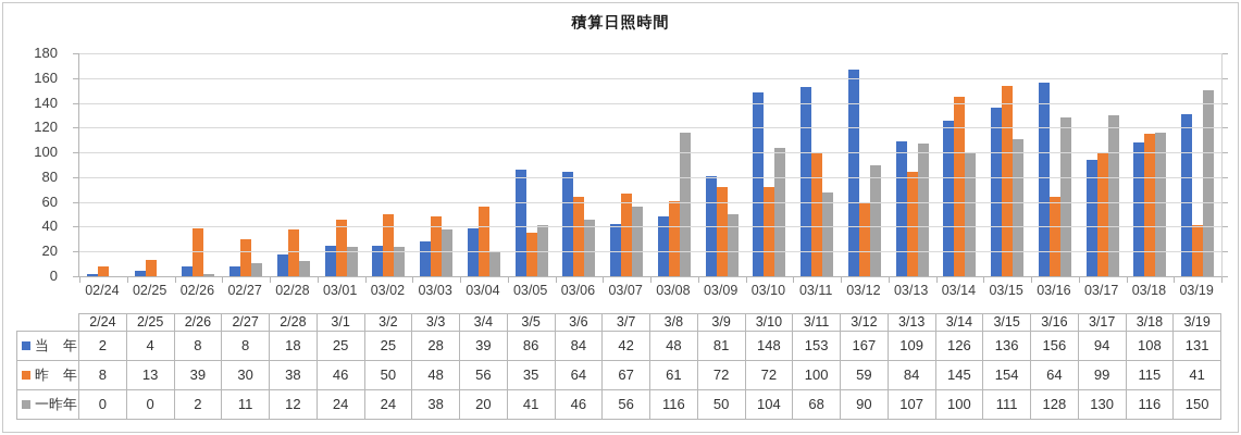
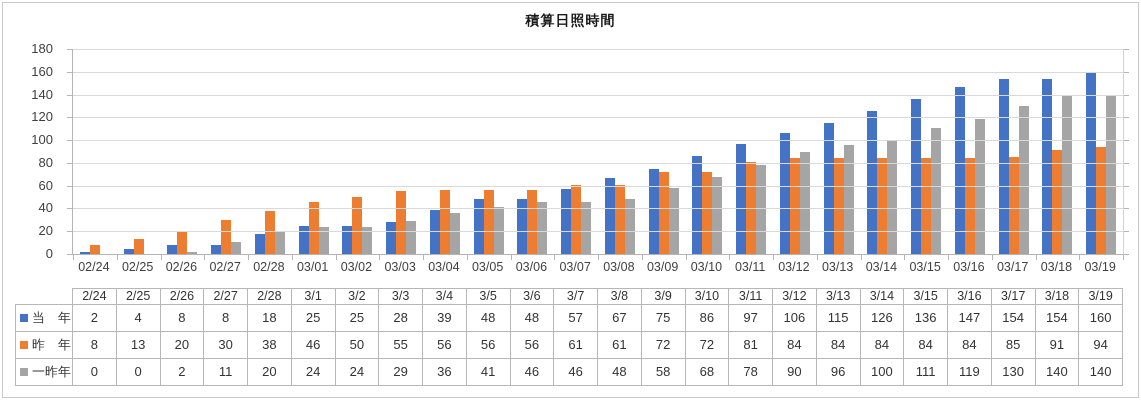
昨 年/02/26: 39 -> 20
一昨年/02/28: 12 -> 20
昨 年/03/03: 48 -> 55
一昨年/03/03: 38 -> 29
一昨年/03/04: 20 -> 36
当 年/03/05: 86 -> 48
昨 年/03/05: 35 -> 56
当 年/03/06: 84 -> 48
昨 年/03/06: 64 -> 56
当 年/03/07: 42 -> 57
昨 年/03/07: 67 -> 61
一昨年/03/07: 56 -> 46
当 年/03/08: 48 -> 67
一昨年/03/08: 116 -> 48
当 年/03/09: 81 -> 75
一昨年/03/09: 50 -> 58
当 年/03/10: 148 -> 86
一昨年/03/10: 104 -> 68
当 年/03/11: 153 -> 97
昨 年/03/11: 100 -> 81
一昨年/03/11: 68 -> 78
当 年/03/12: 167 -> 106
昨 年/03/12: 59 -> 84
当 年/03/13: 109 -> 115
一昨年/03/13: 107 -> 96
昨 年/03/14: 145 -> 84
昨 年/03/15: 154 -> 84
当 年/03/16: 156 -> 147
昨 年/03/16: 64 -> 84
一昨年/03/16: 128 -> 119
当 年/03/17: 94 -> 154
昨 年/03/17: 99 -> 85
当 年/03/18: 108 -> 154
昨 年/03/18: 115 -> 91
一昨年/03/18: 116 -> 140
当 年/03/19: 131 -> 160
昨 年/03/19: 41 -> 94
一昨年/03/19: 150 -> 140
